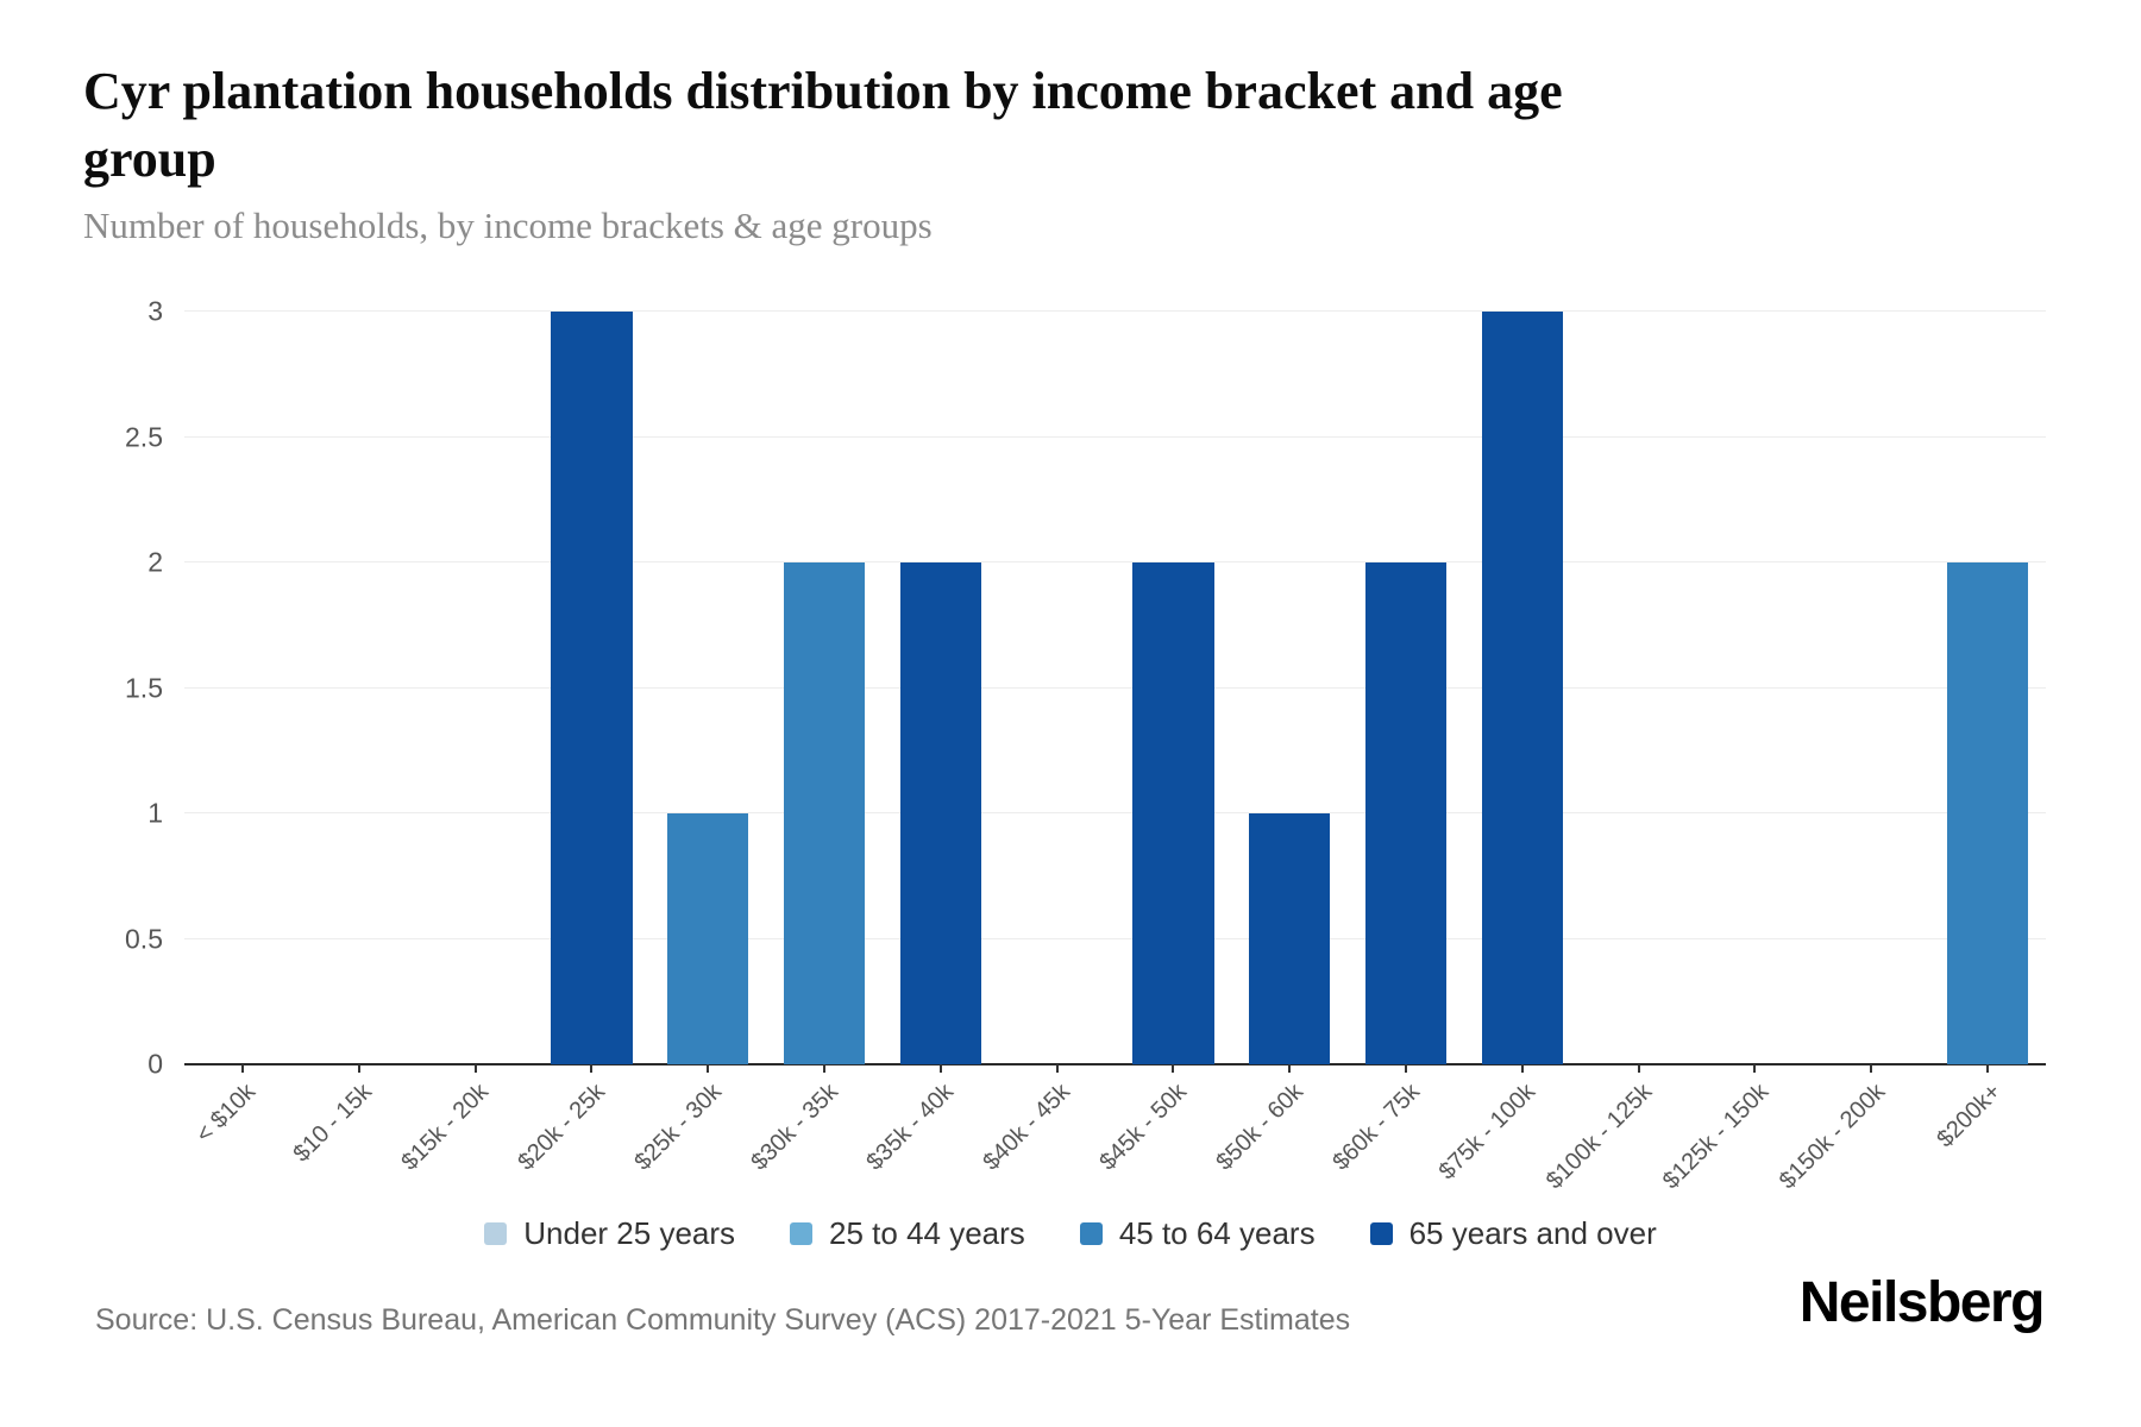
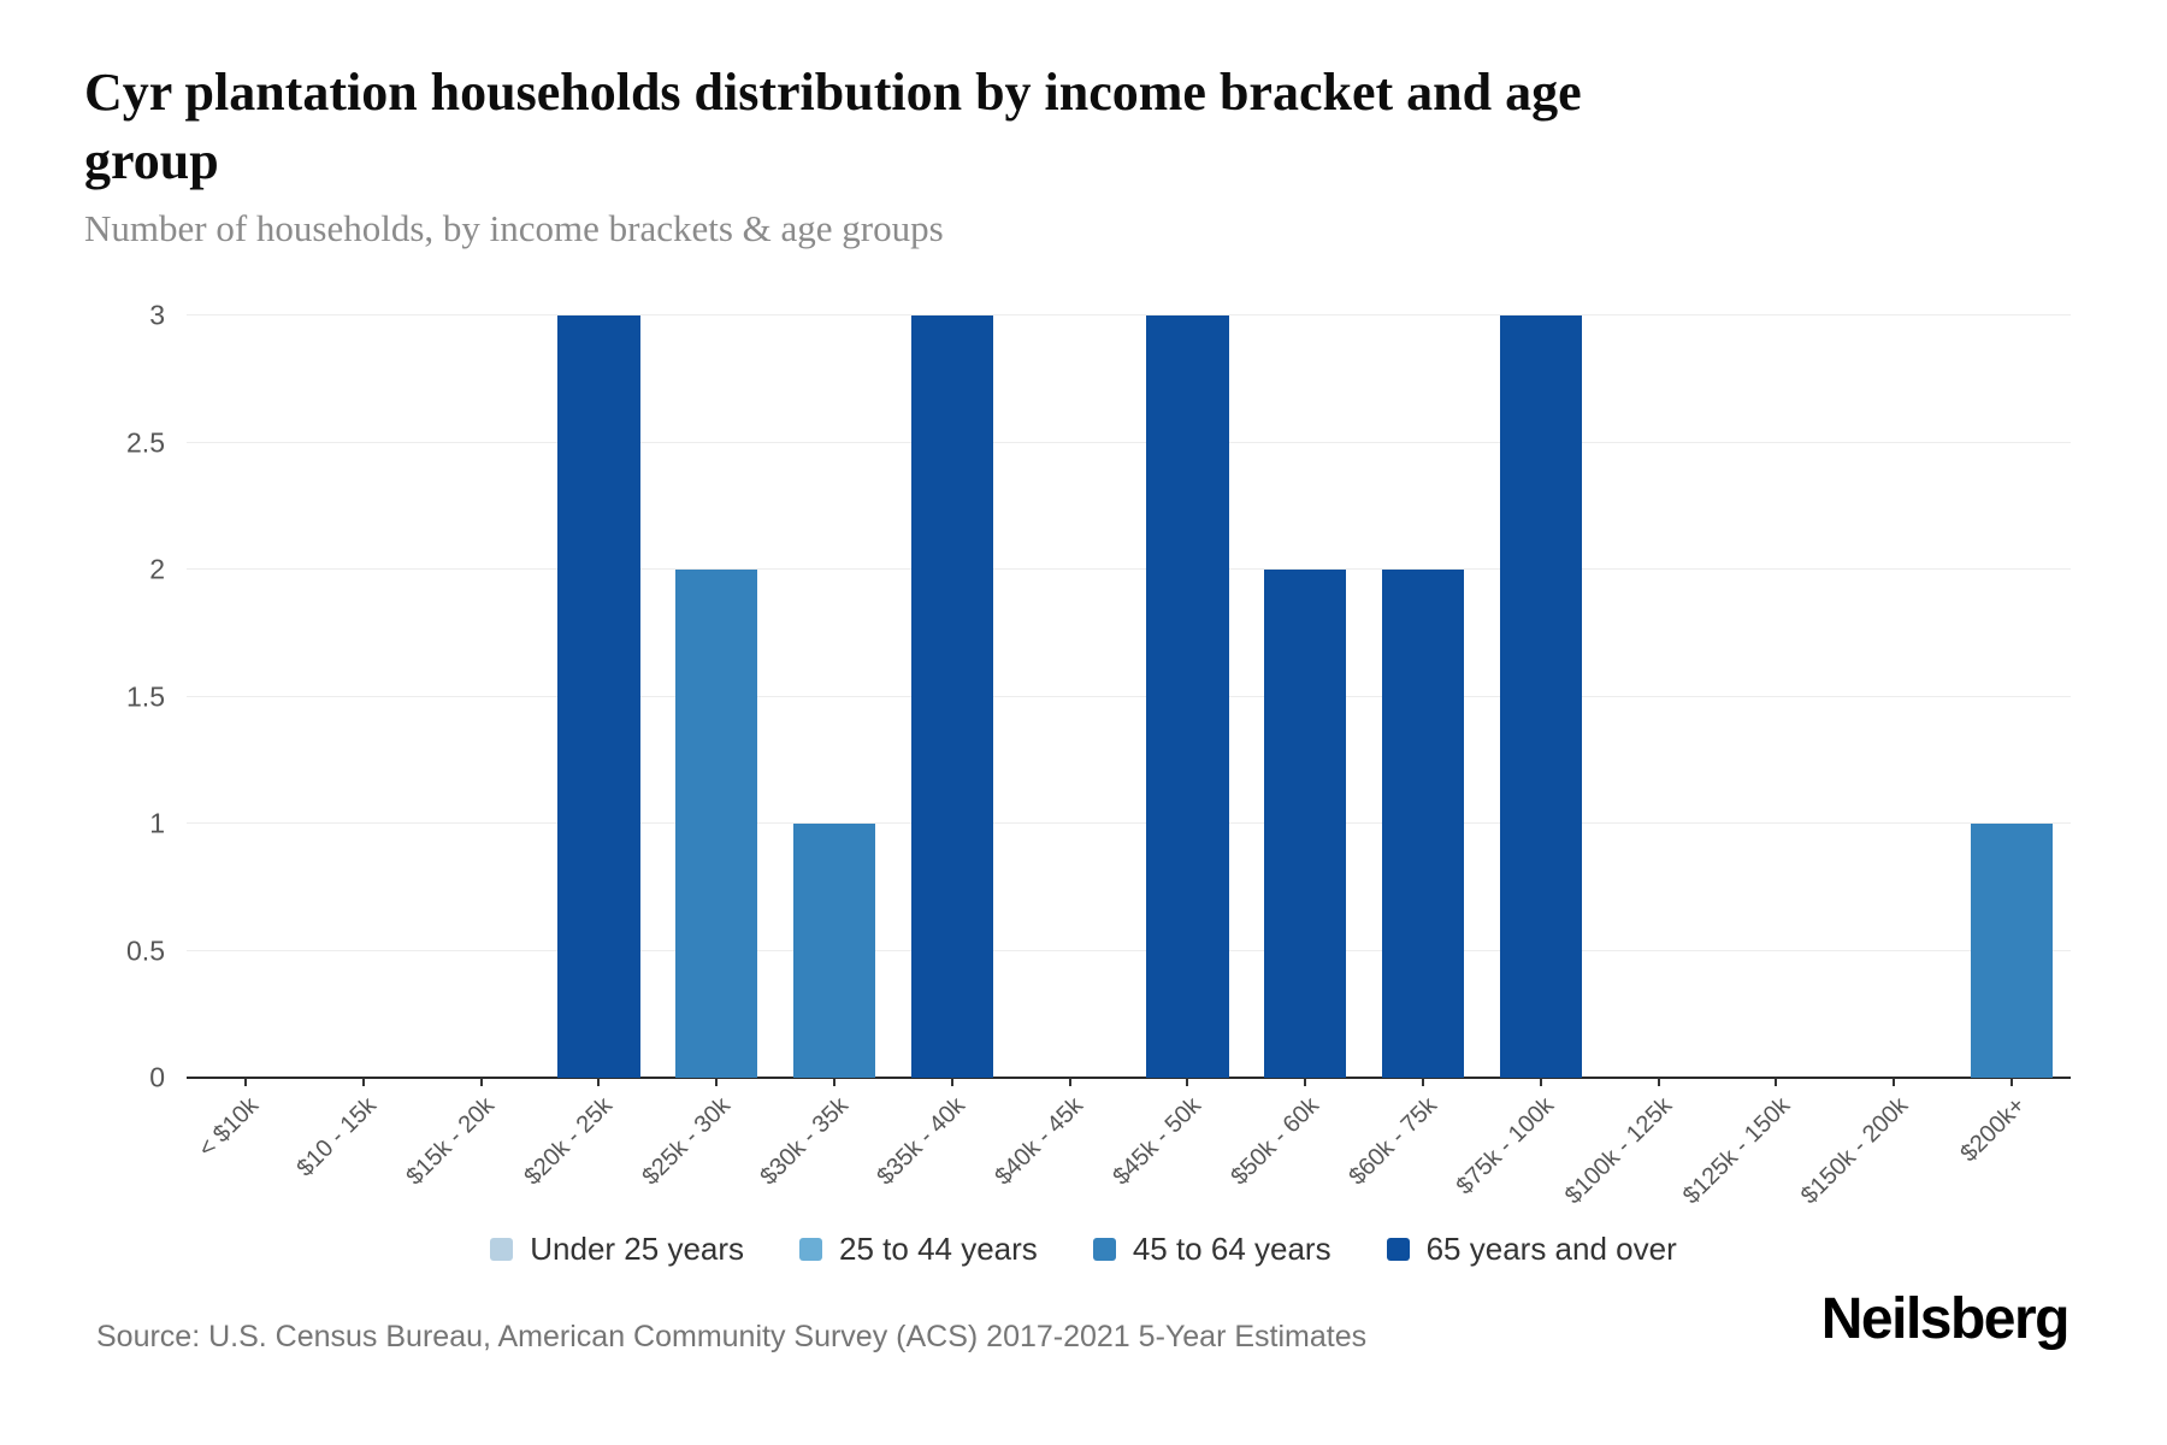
45 to 64 years/$25k - 30k: 1 -> 2
45 to 64 years/$30k - 35k: 2 -> 1
65 years and over/$35k - 40k: 2 -> 3
65 years and over/$45k - 50k: 2 -> 3
65 years and over/$50k - 60k: 1 -> 2
45 to 64 years/$200k+: 2 -> 1
